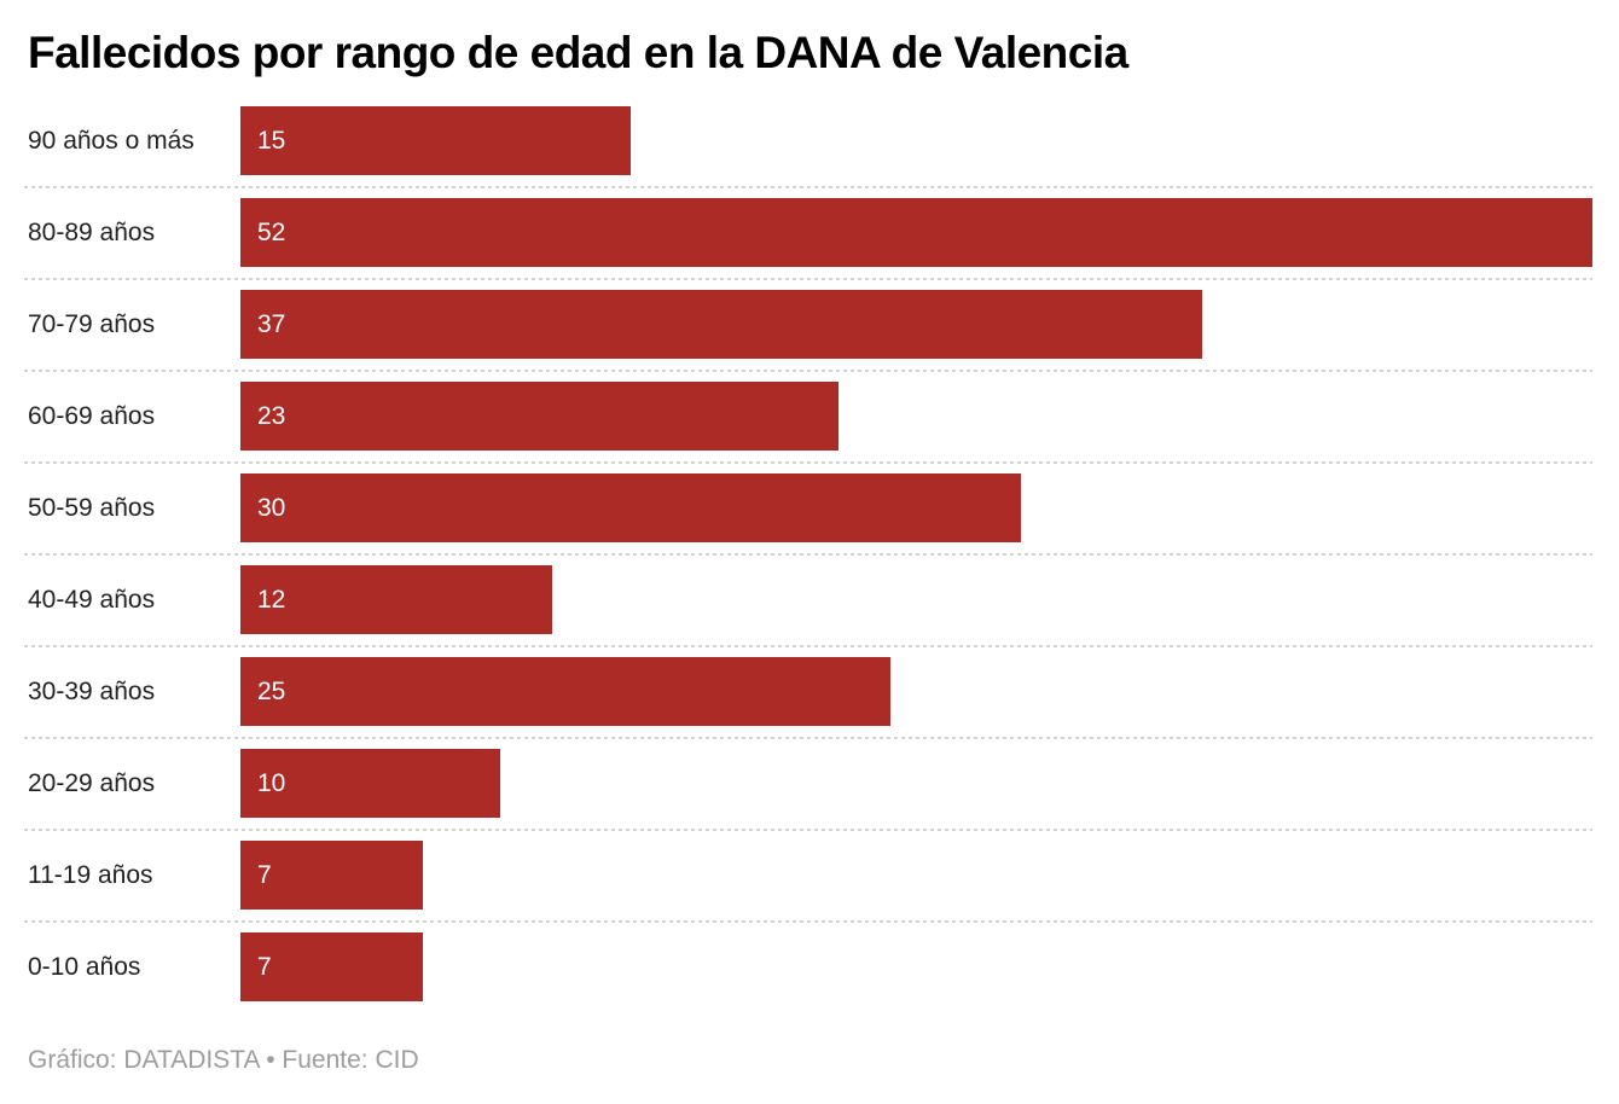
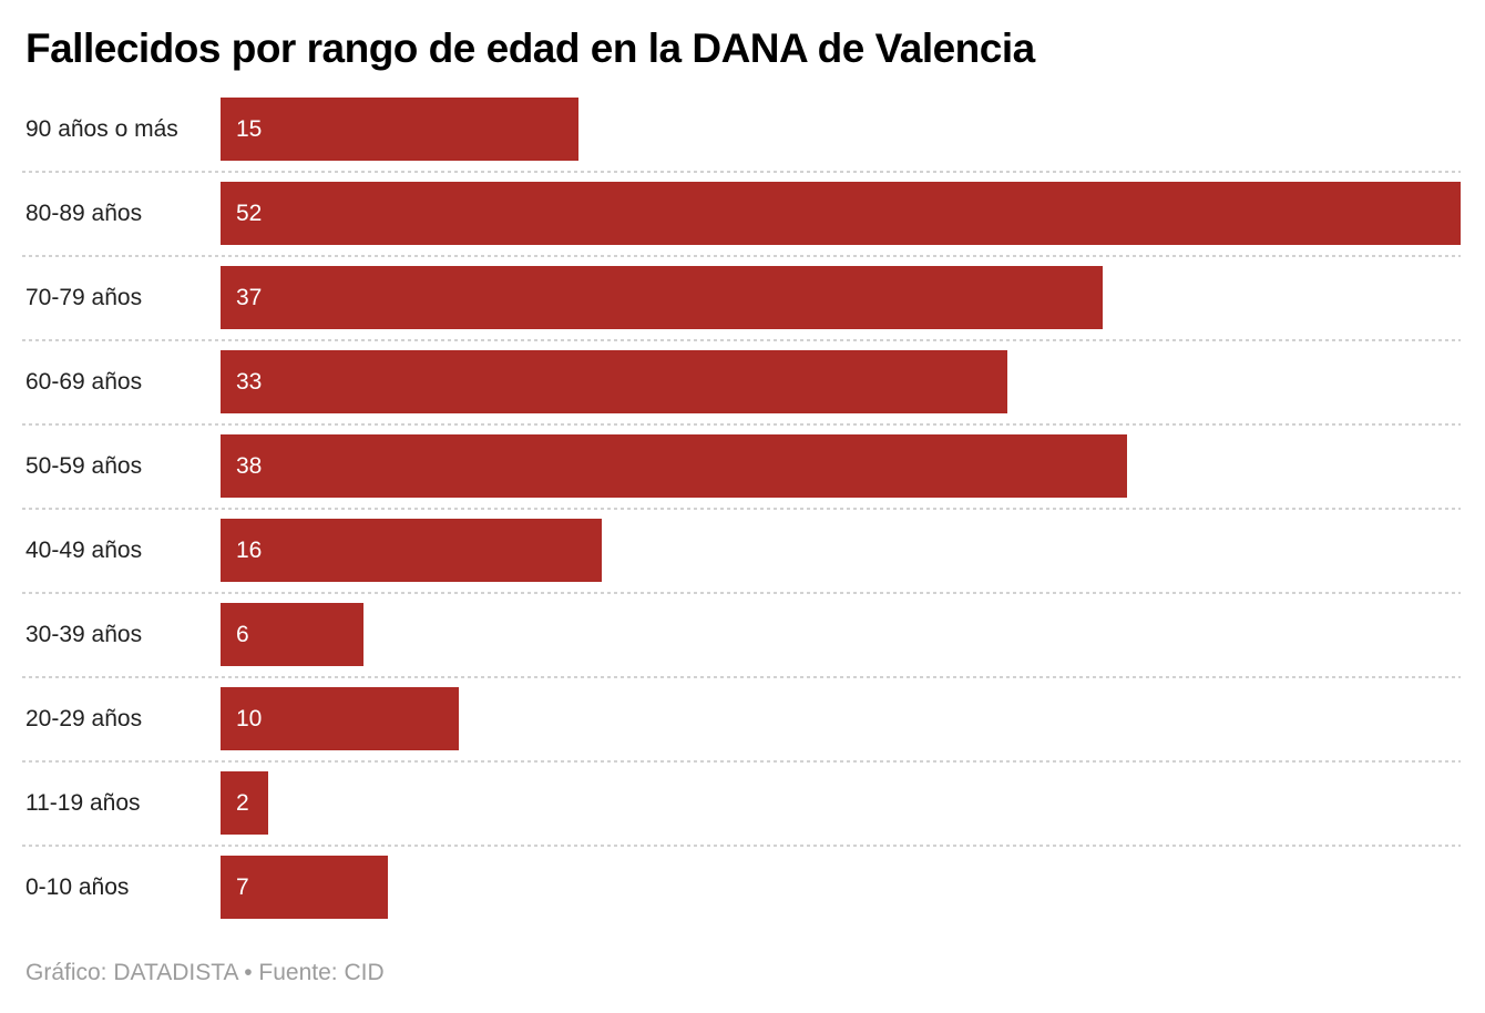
60-69 años: 23 -> 33
50-59 años: 30 -> 38
40-49 años: 12 -> 16
30-39 años: 25 -> 6
11-19 años: 7 -> 2
